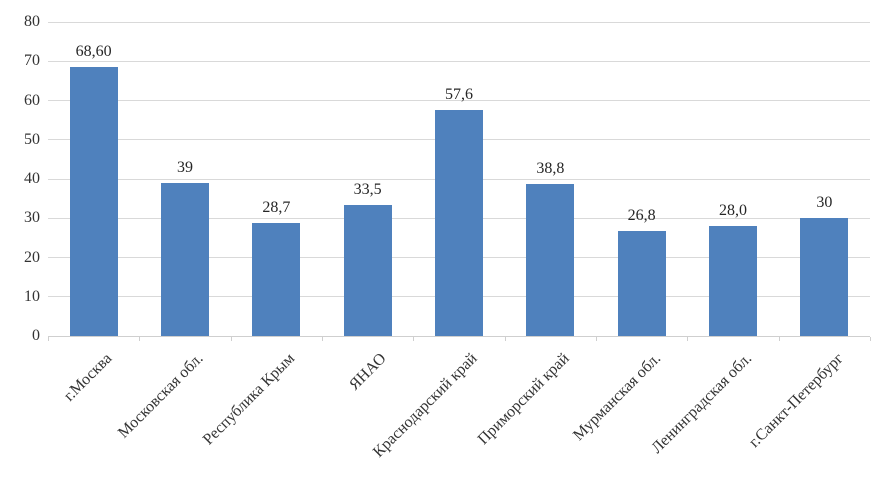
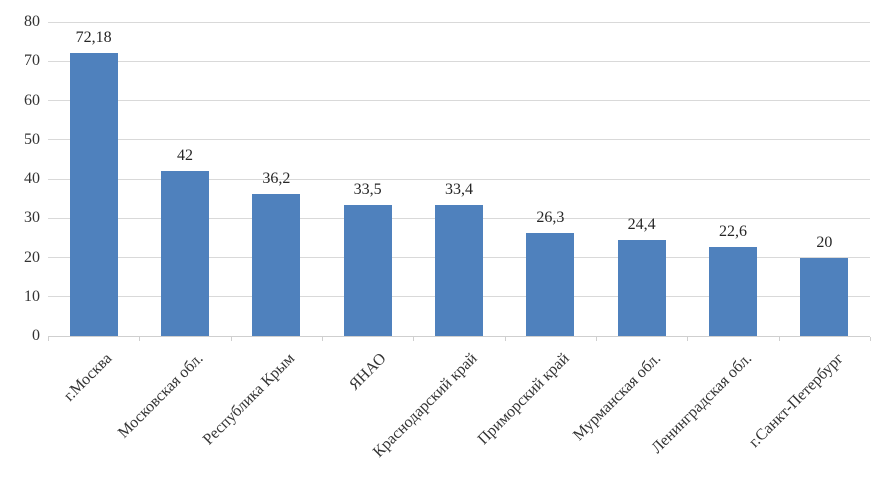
г.Москва: 68,60 -> 72,18
Московская обл.: 39 -> 42
Республика Крым: 28,7 -> 36,2
Краснодарский край: 57,6 -> 33,4
Приморский край: 38,8 -> 26,3
Мурманская обл.: 26,8 -> 24,4
Ленинградская обл.: 28,0 -> 22,6
г.Санкт-Петербург: 30 -> 20
